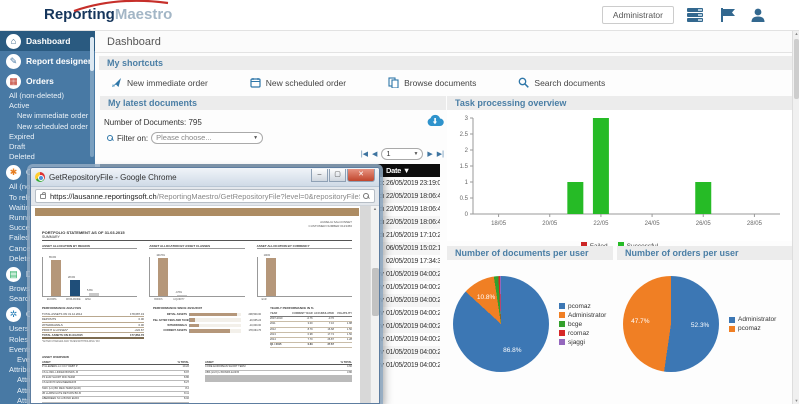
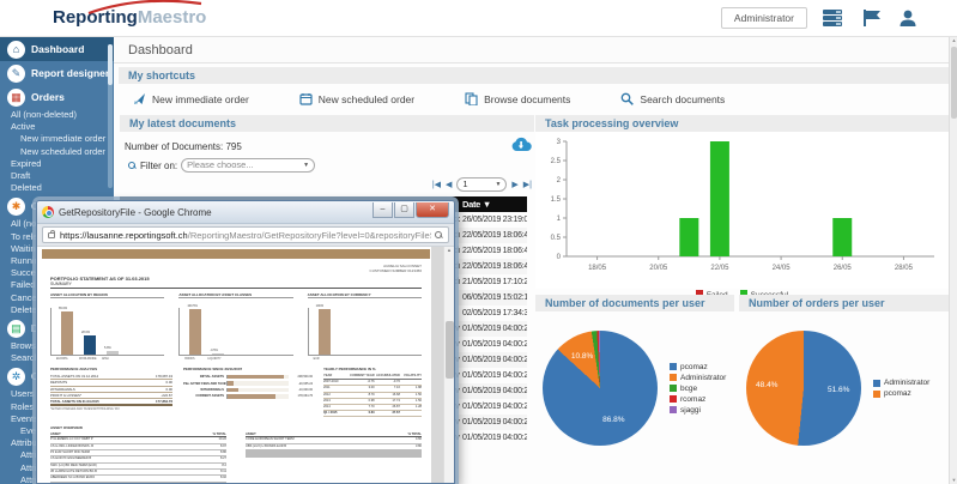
Number of orders per user/Administrator: 52.3% -> 51.6%
Number of orders per user/pcomaz: 47.7% -> 48.4%
